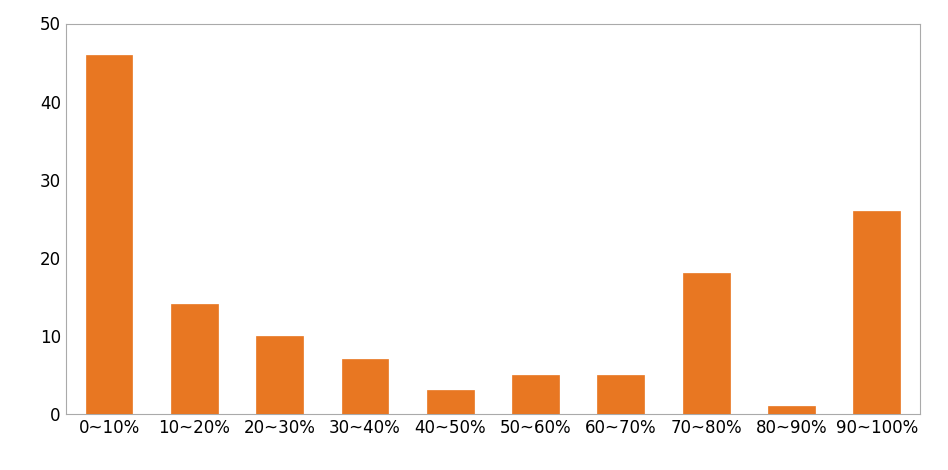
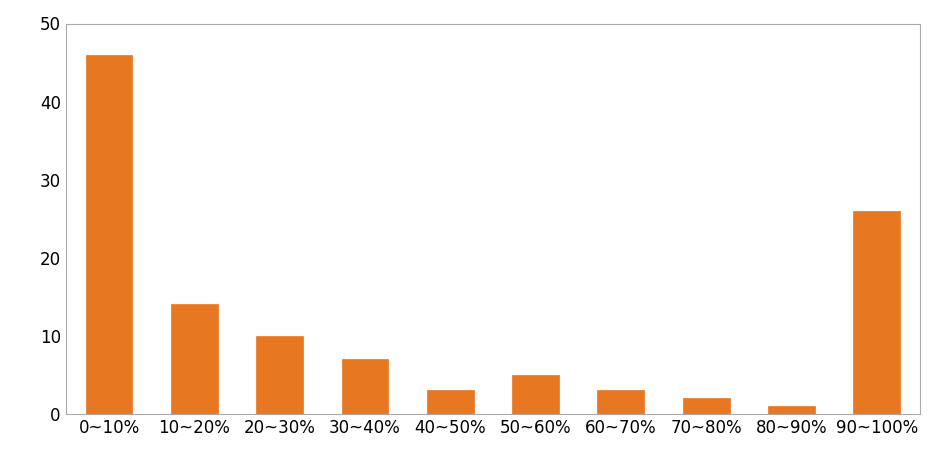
60~70%: 5 -> 3
70~80%: 18 -> 2
